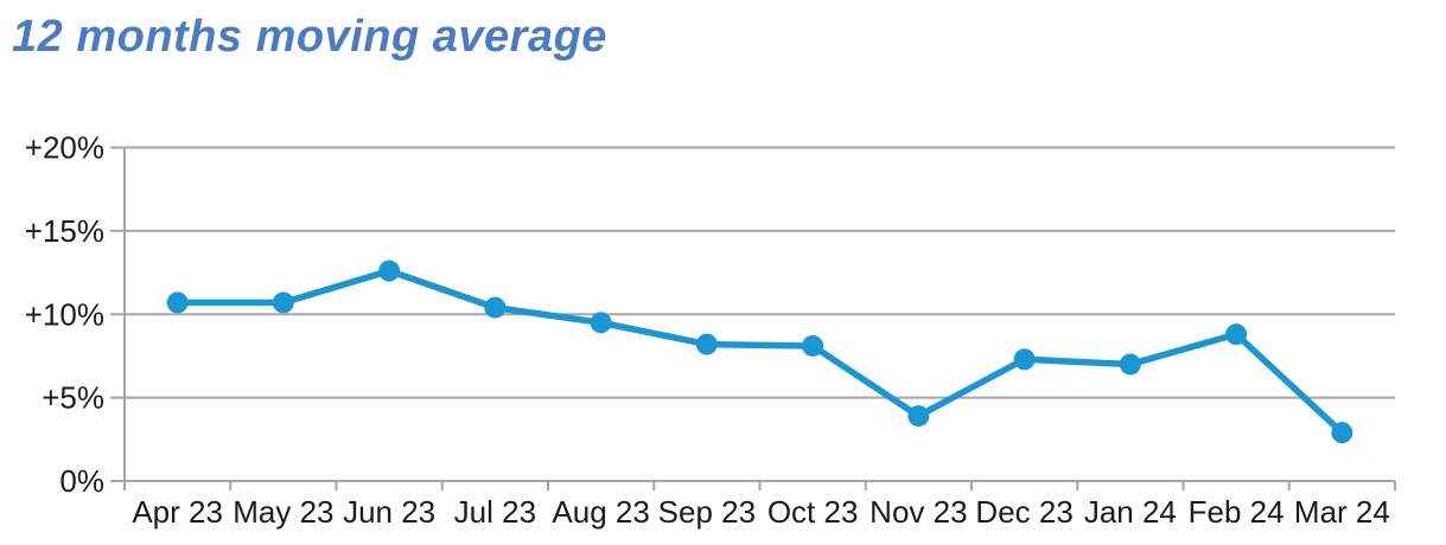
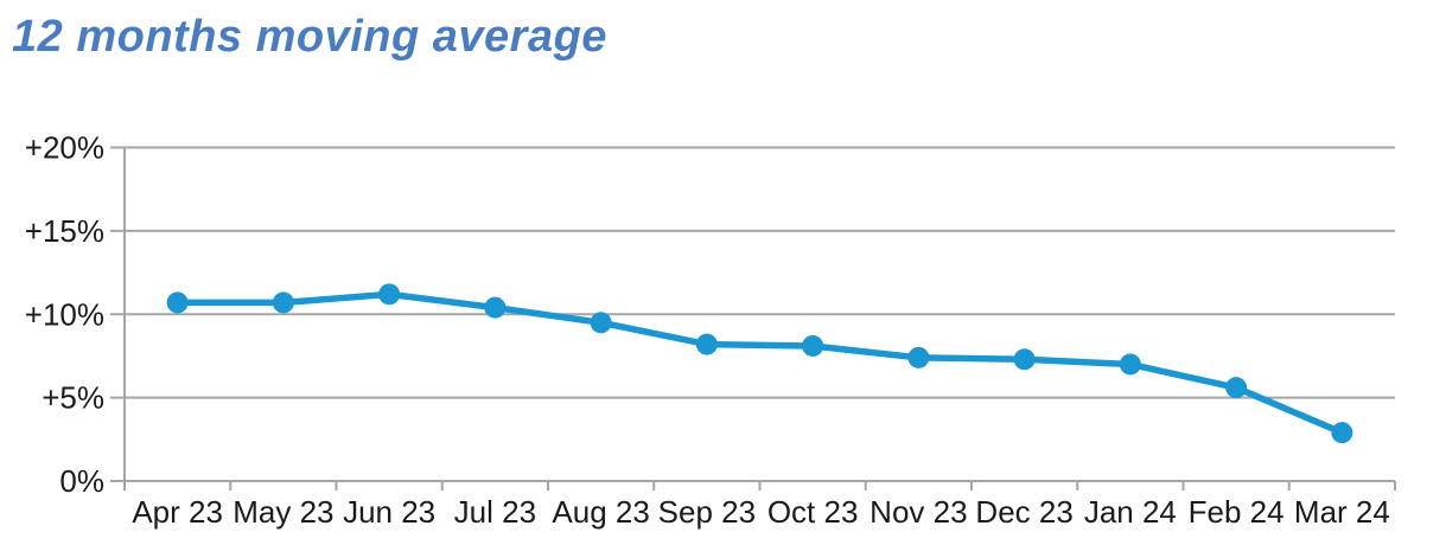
Jun 23: 12.6% -> 11.2%
Nov 23: 3.9% -> 7.4%
Feb 24: 8.8% -> 5.6%
